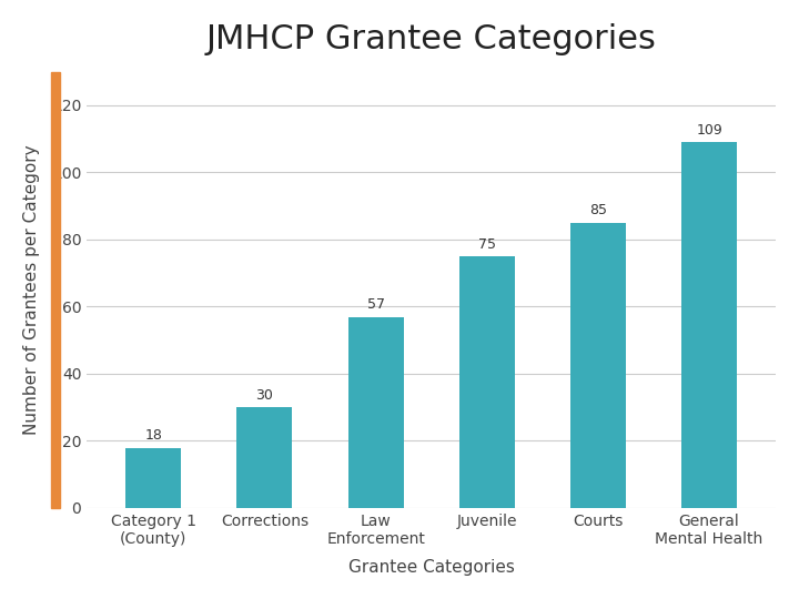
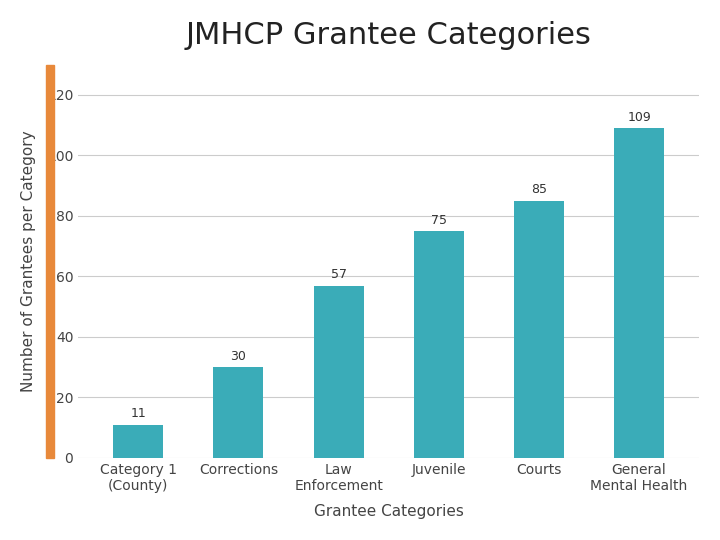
Category 1 (County): 18 -> 11
